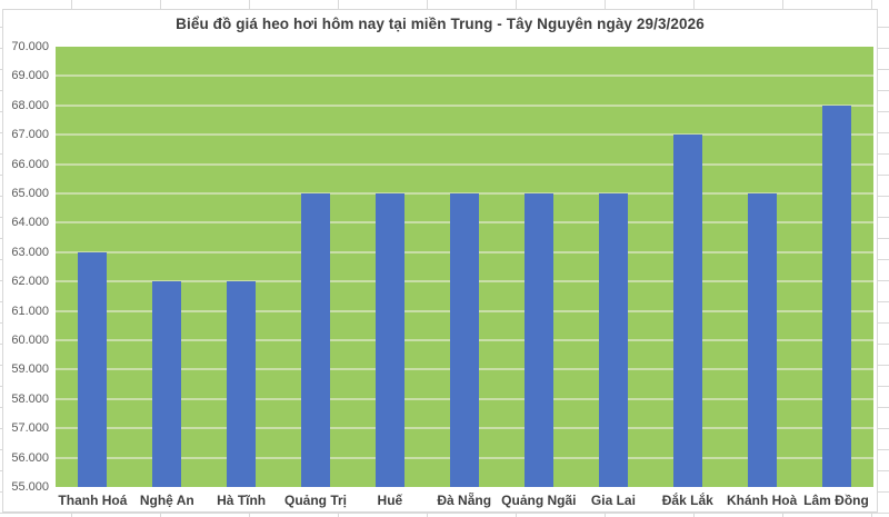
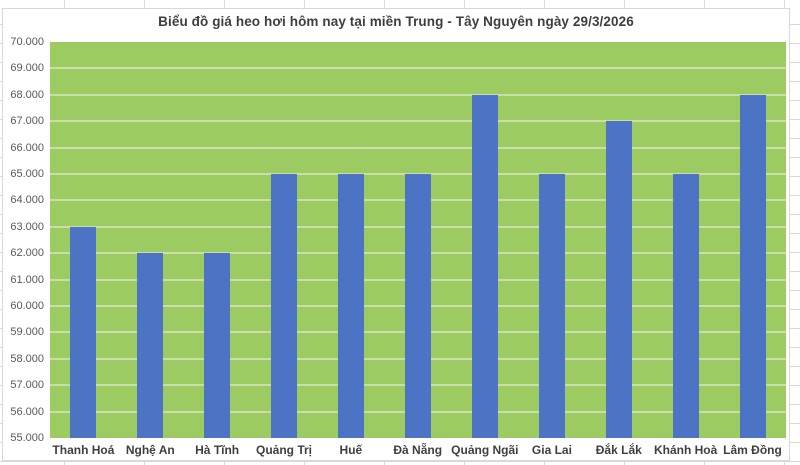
Quảng Ngãi: 65000 -> 68000
